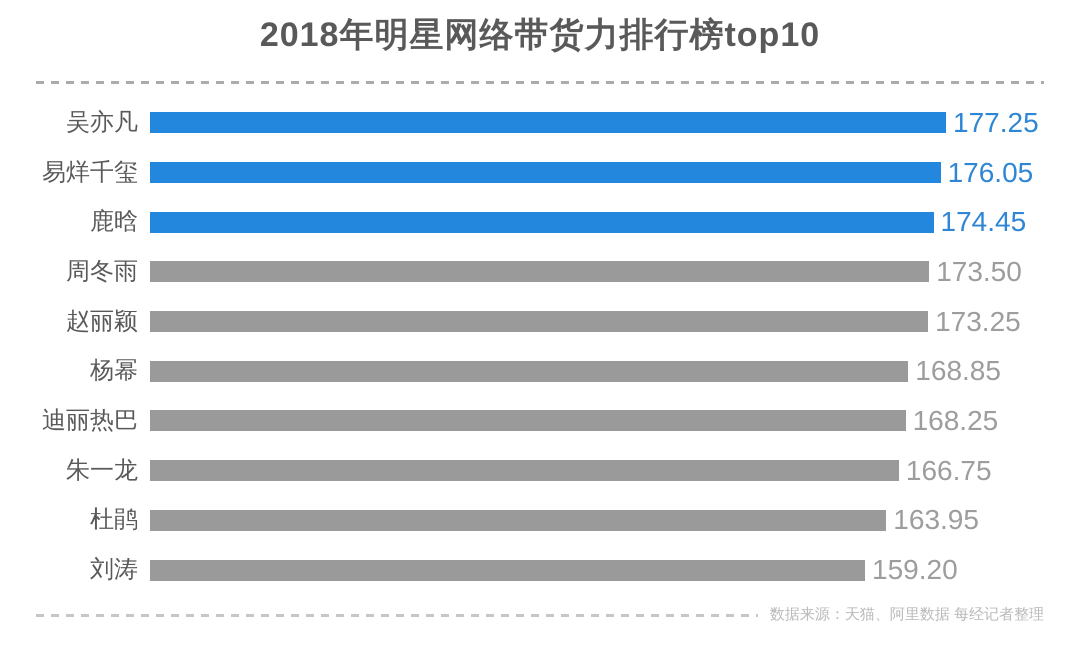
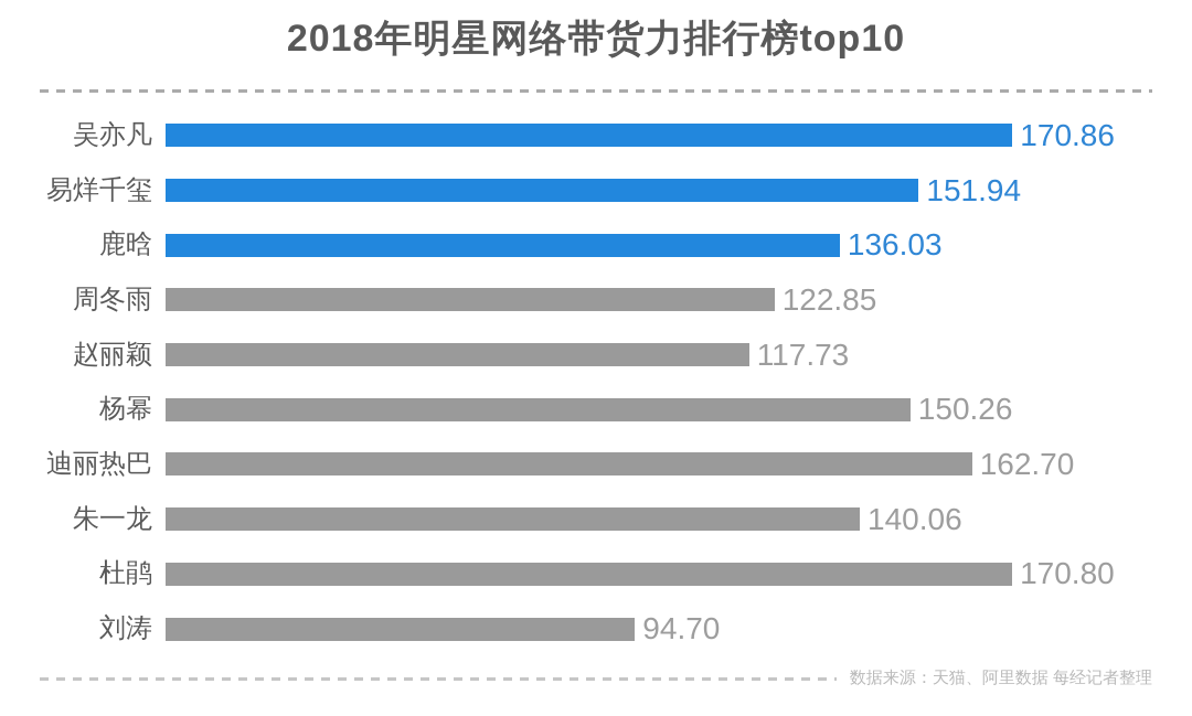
吴亦凡: 177.25 -> 170.86
易烊千玺: 176.05 -> 151.94
鹿晗: 174.45 -> 136.03
周冬雨: 173.50 -> 122.85
赵丽颖: 173.25 -> 117.73
杨幂: 168.85 -> 150.26
迪丽热巴: 168.25 -> 162.70
朱一龙: 166.75 -> 140.06
杜鹃: 163.95 -> 170.80
刘涛: 159.20 -> 94.70
